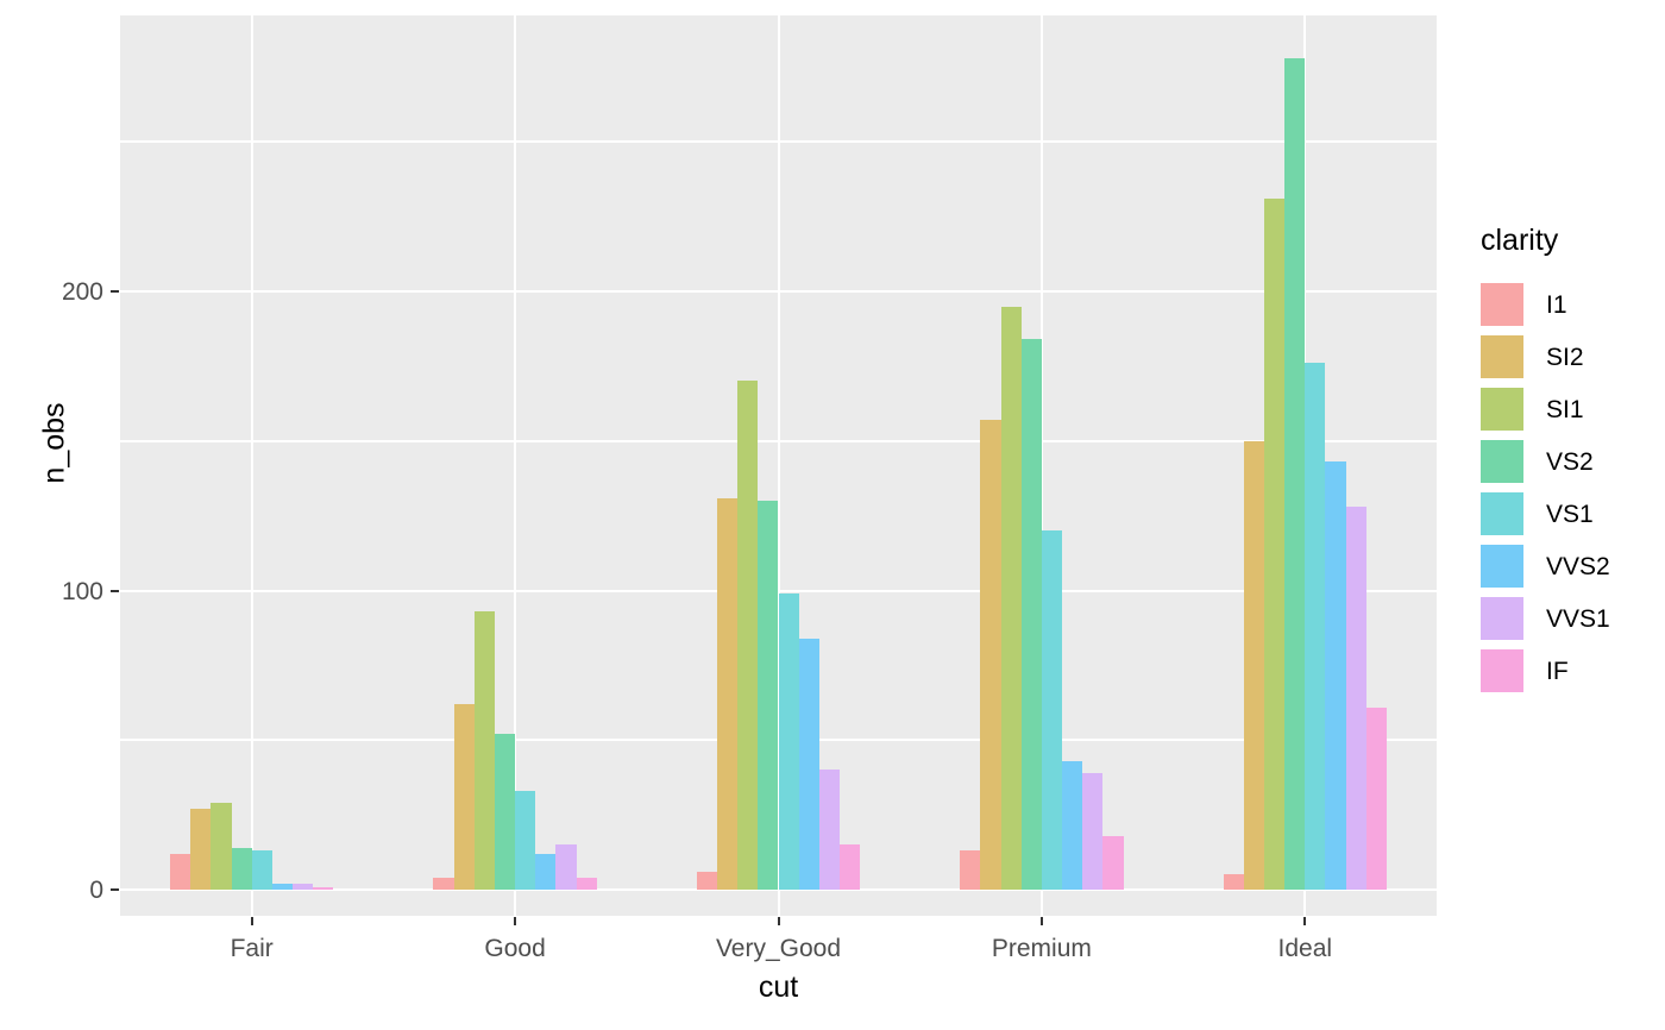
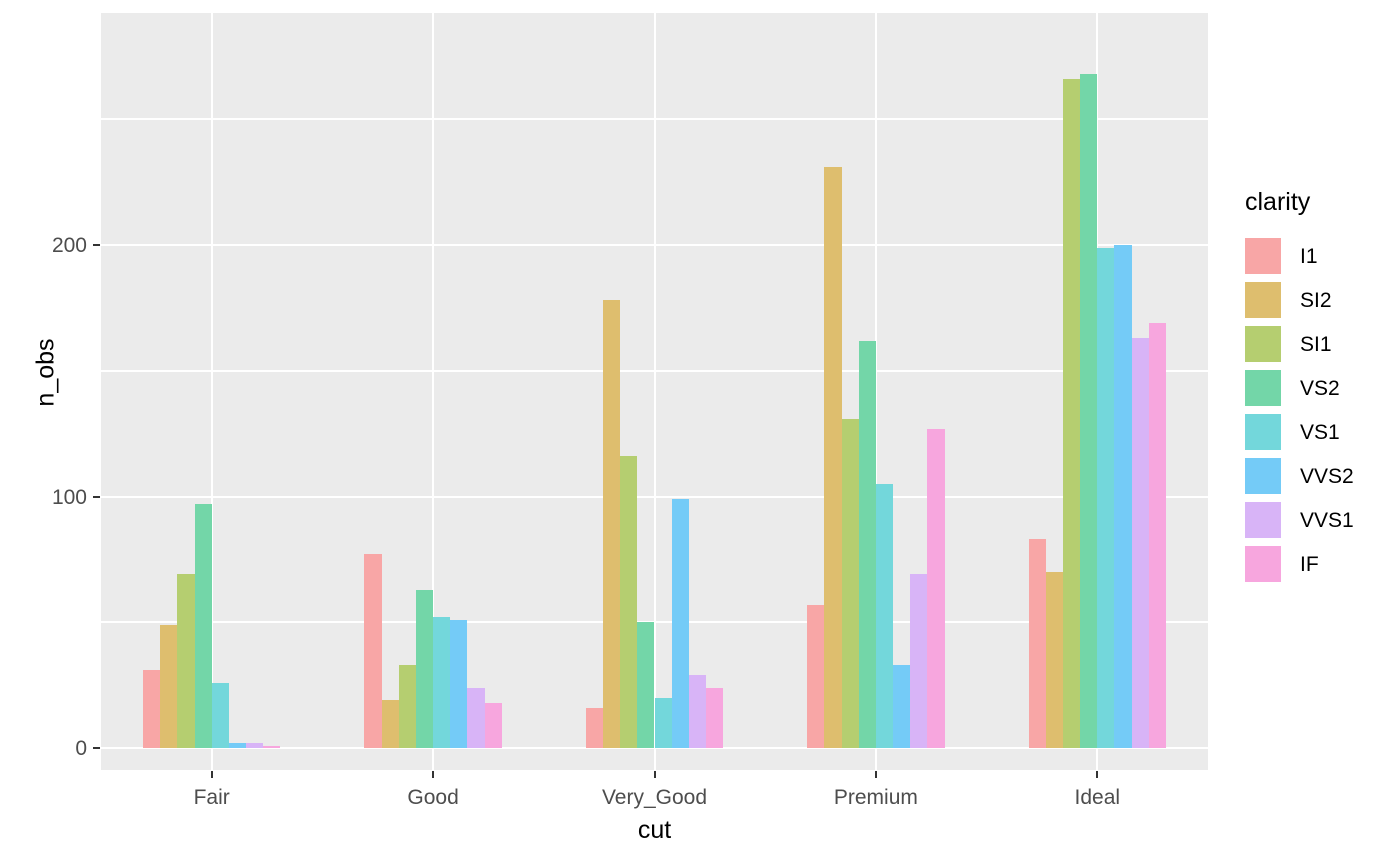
I1/Fair: 12 -> 31
SI2/Fair: 27 -> 49
SI1/Fair: 29 -> 69
VS2/Fair: 14 -> 97
VS1/Fair: 13 -> 26
I1/Good: 4 -> 77
SI2/Good: 62 -> 19
SI1/Good: 93 -> 33
VS2/Good: 52 -> 63
VS1/Good: 33 -> 52
VVS2/Good: 12 -> 51
VVS1/Good: 15 -> 24
IF/Good: 4 -> 18
I1/Very_Good: 6 -> 16
SI2/Very_Good: 131 -> 178
SI1/Very_Good: 170 -> 116
VS2/Very_Good: 130 -> 50
VS1/Very_Good: 99 -> 20
VVS2/Very_Good: 84 -> 99
VVS1/Very_Good: 40 -> 29
IF/Very_Good: 15 -> 24
I1/Premium: 13 -> 57
SI2/Premium: 157 -> 231
SI1/Premium: 195 -> 131
VS2/Premium: 184 -> 162
VS1/Premium: 120 -> 105
VVS2/Premium: 43 -> 33
VVS1/Premium: 39 -> 69
IF/Premium: 18 -> 127
I1/Ideal: 5 -> 83
SI2/Ideal: 150 -> 70
SI1/Ideal: 231 -> 266
VS2/Ideal: 278 -> 268
VS1/Ideal: 176 -> 199
VVS2/Ideal: 143 -> 200
VVS1/Ideal: 128 -> 163
IF/Ideal: 61 -> 169
